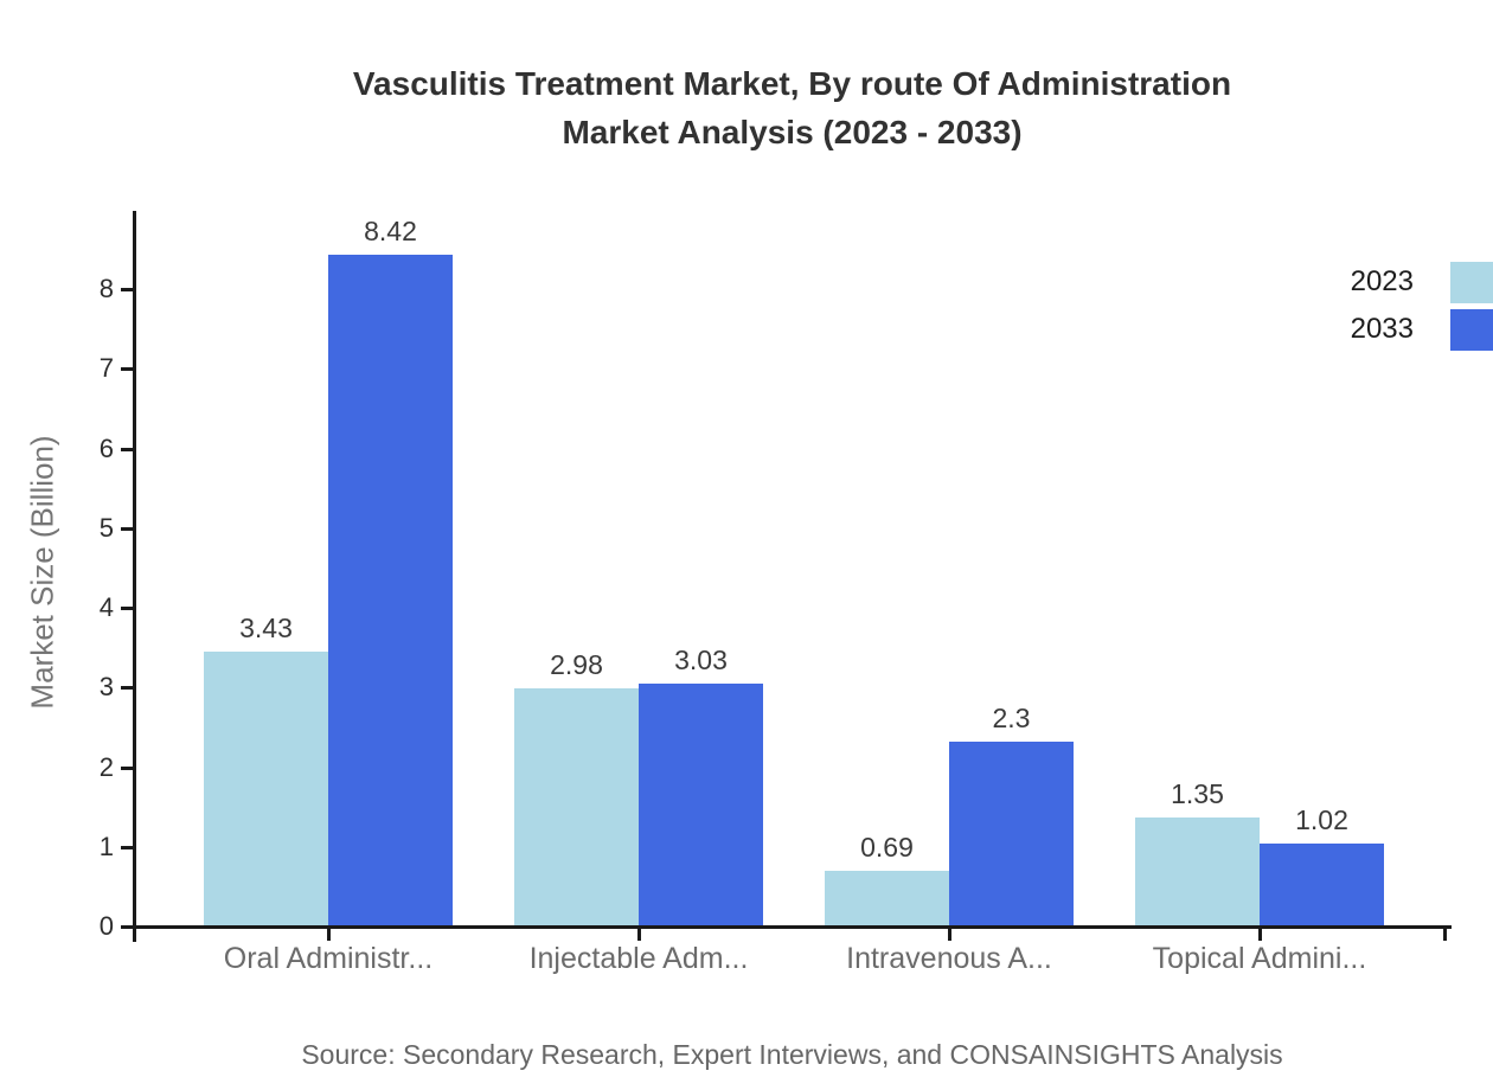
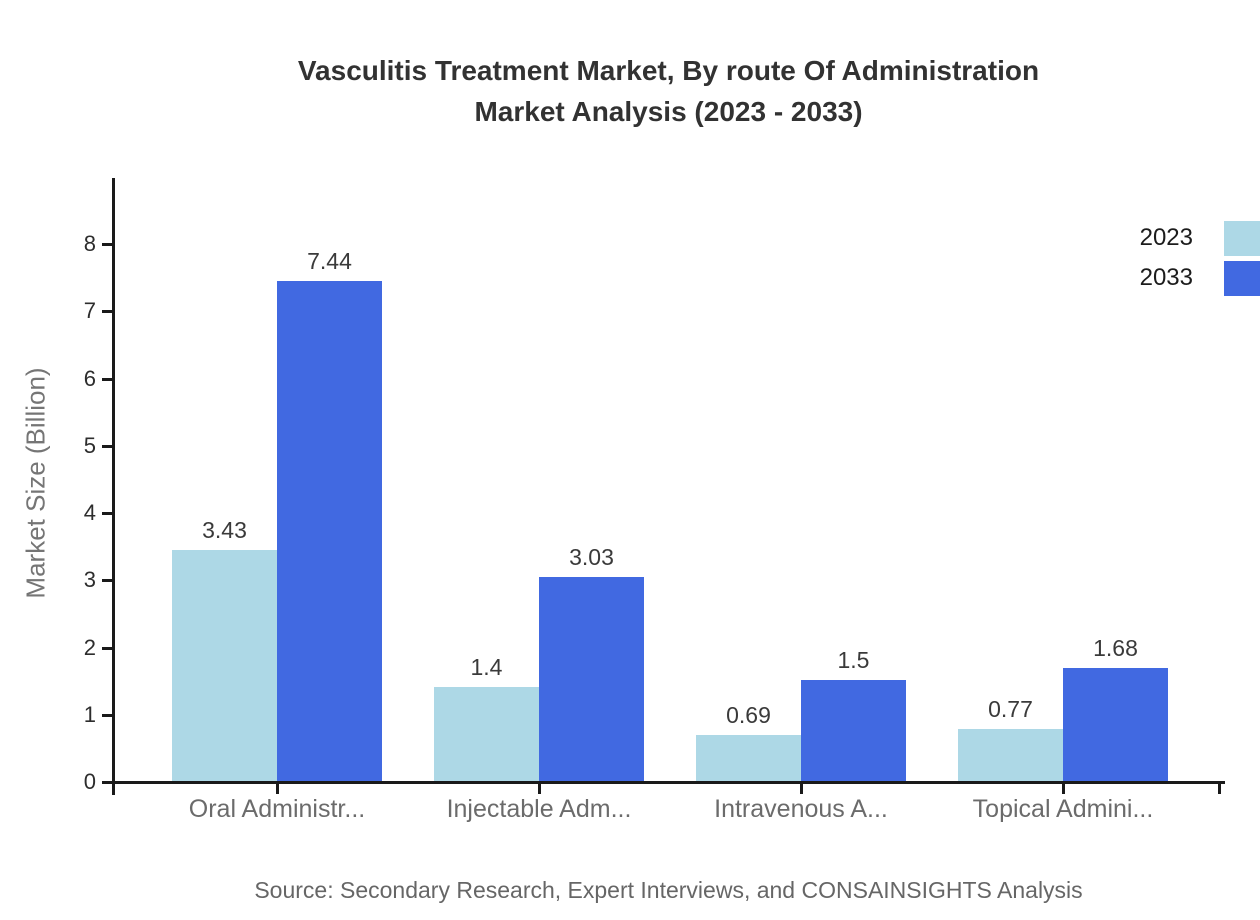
2033/Oral Administr...: 8.42 -> 7.44
2023/Injectable Adm...: 2.98 -> 1.4
2033/Intravenous A...: 2.3 -> 1.5
2023/Topical Admini...: 1.35 -> 0.77
2033/Topical Admini...: 1.02 -> 1.68
